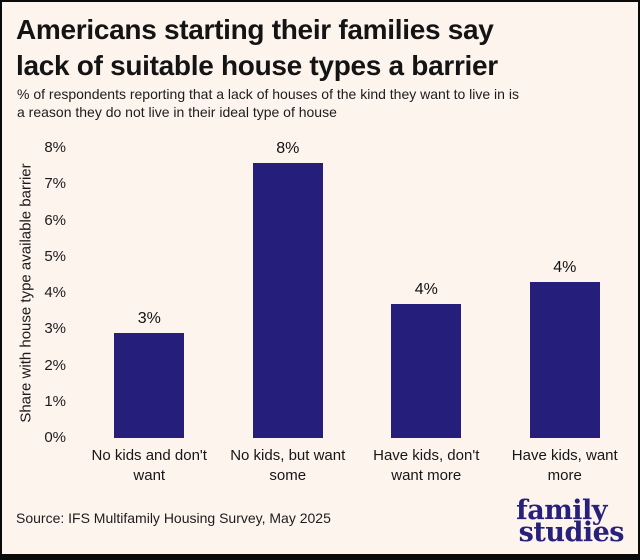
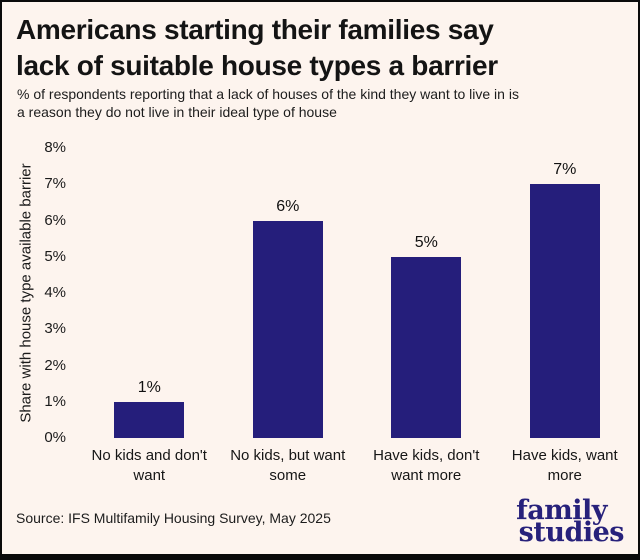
No kids and don't want: 3% -> 1%
No kids, but want some: 8% -> 6%
Have kids, don't want more: 4% -> 5%
Have kids, want more: 4% -> 7%
